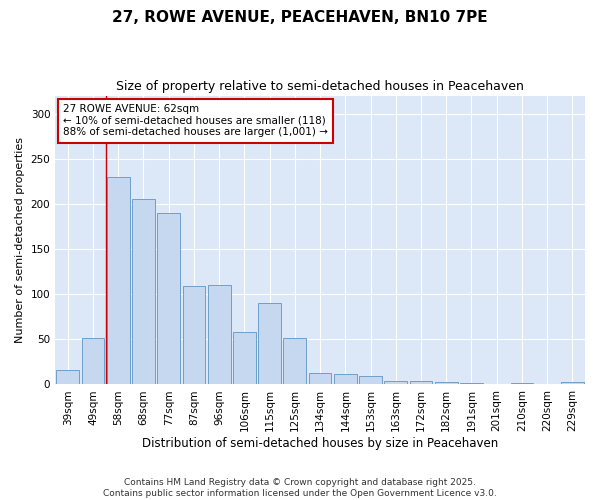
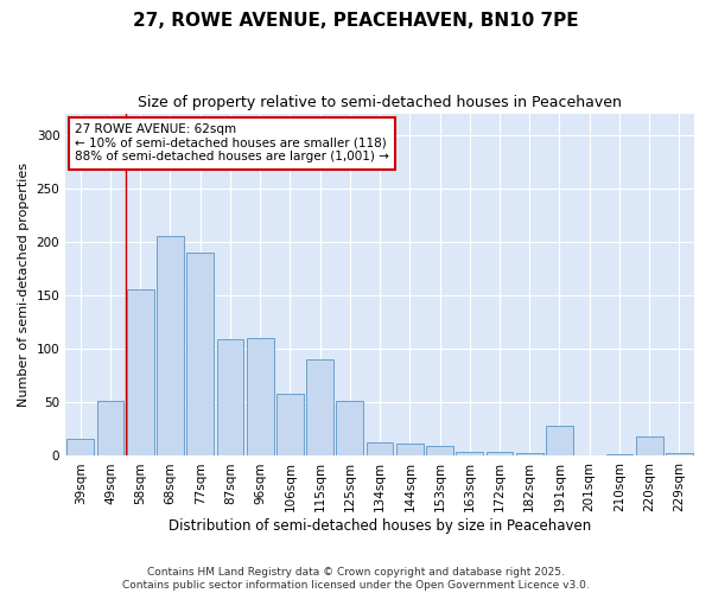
58sqm: 230 -> 156
191sqm: 2 -> 28
220sqm: 1 -> 18
